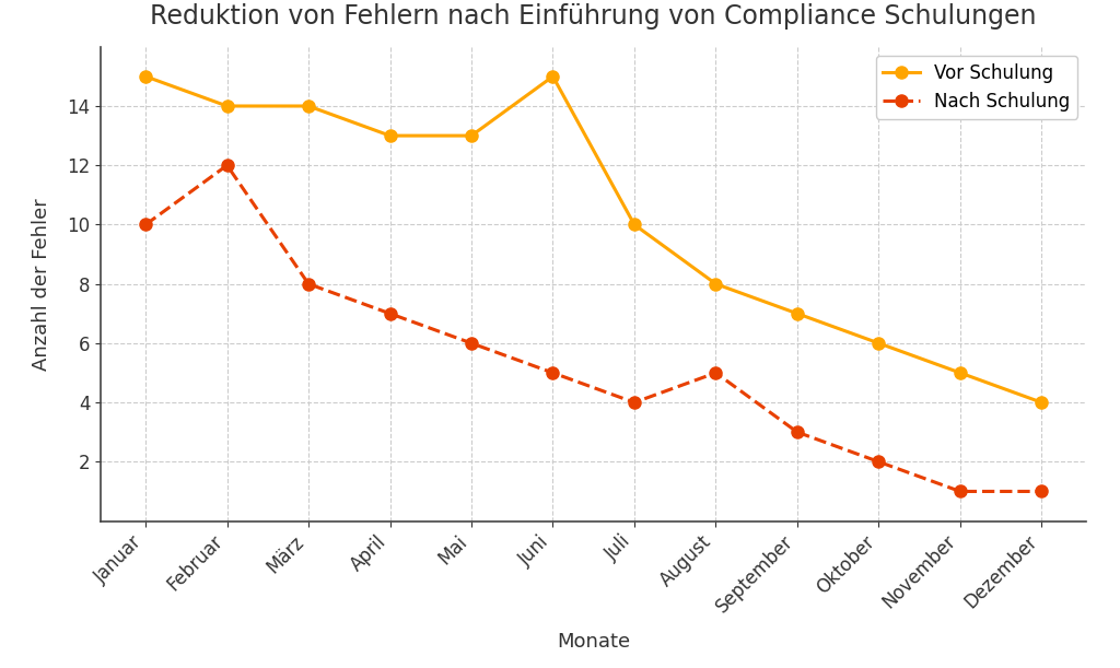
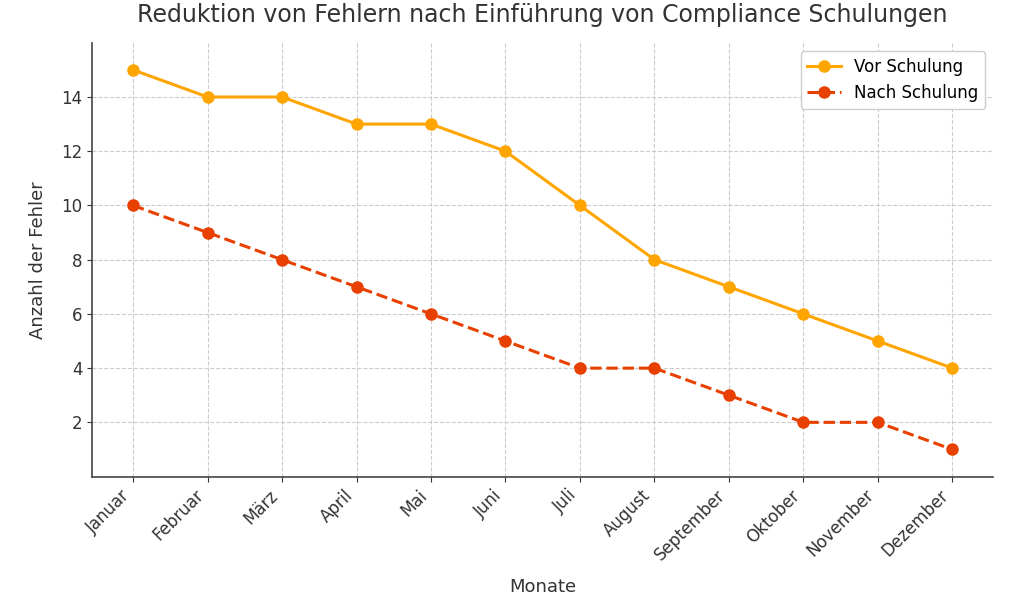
Nach Schulung/Februar: 12 -> 9
Vor Schulung/Juni: 15 -> 12
Nach Schulung/August: 5 -> 4
Nach Schulung/November: 1 -> 2
